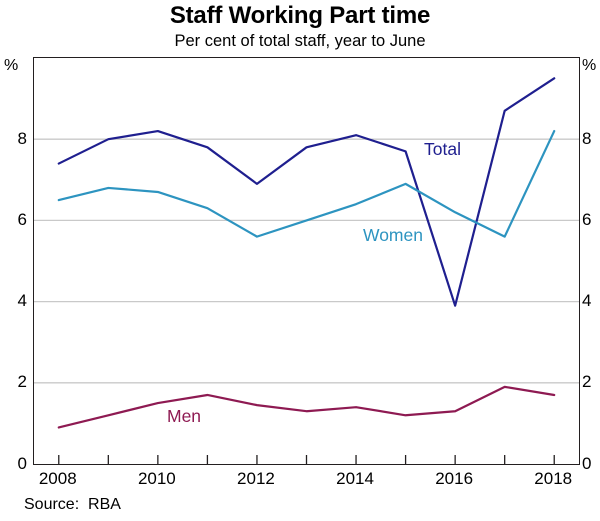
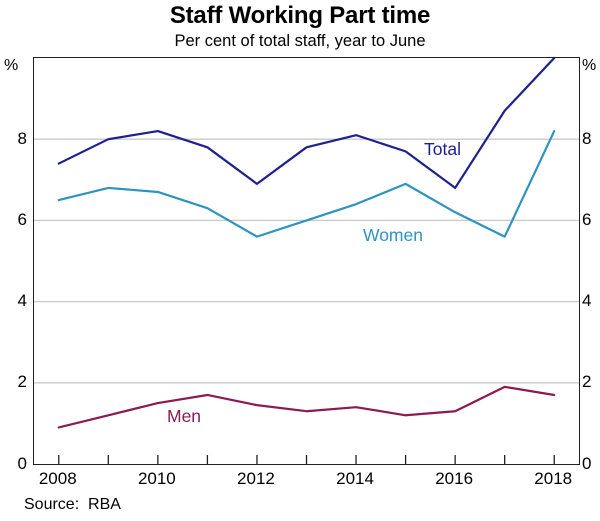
Total/2016: 3.9 -> 6.8
Total/2018: 9.5 -> 10.0
